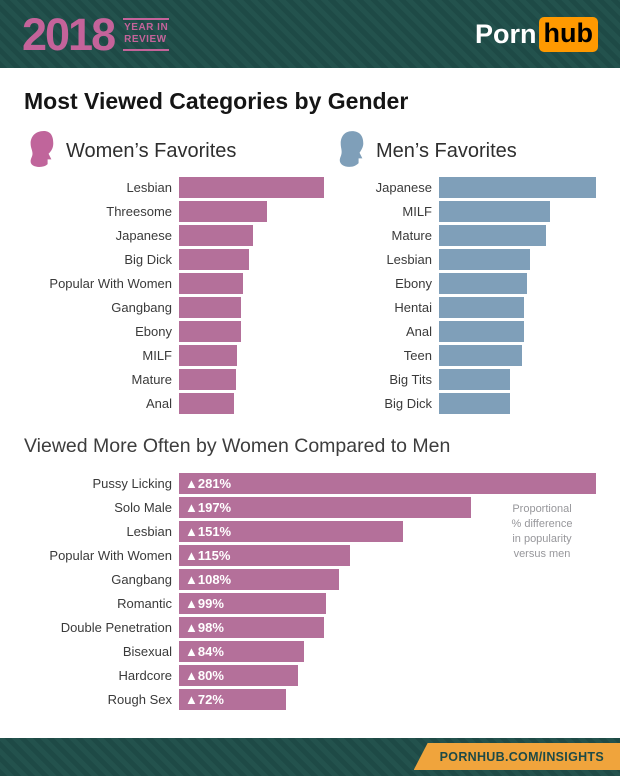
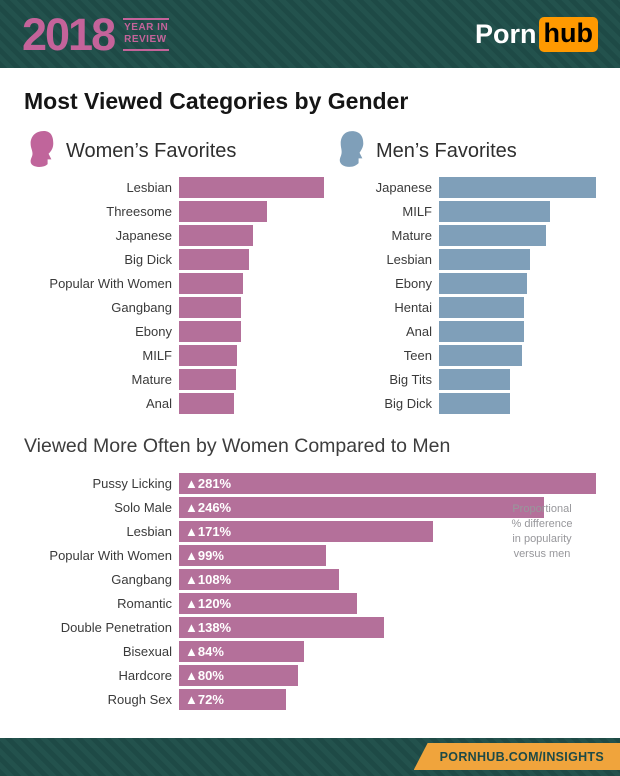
Viewed More Often by Women Compared to Men/Solo Male: 197 -> 246
Viewed More Often by Women Compared to Men/Lesbian: 151 -> 171
Viewed More Often by Women Compared to Men/Popular With Women: 115 -> 99
Viewed More Often by Women Compared to Men/Romantic: 99 -> 120
Viewed More Often by Women Compared to Men/Double Penetration: 98 -> 138
